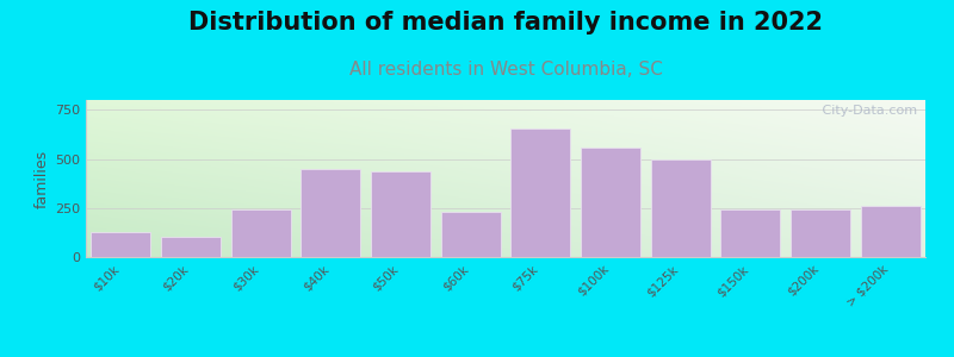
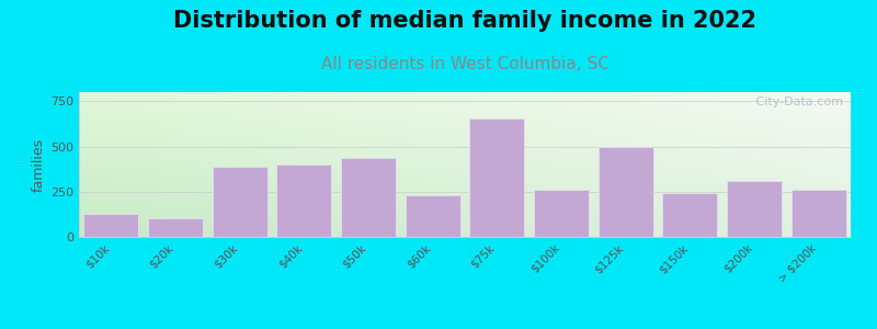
$30k: 240 -> 390
$40k: 450 -> 400
$100k: 560 -> 260
$200k: 240 -> 310
